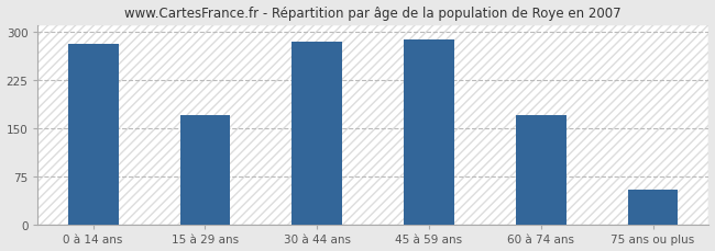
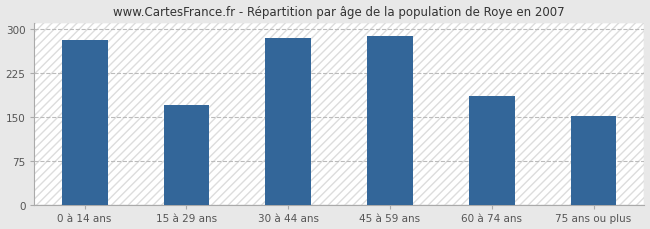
60 à 74 ans: 170 -> 186
75 ans ou plus: 55 -> 152
